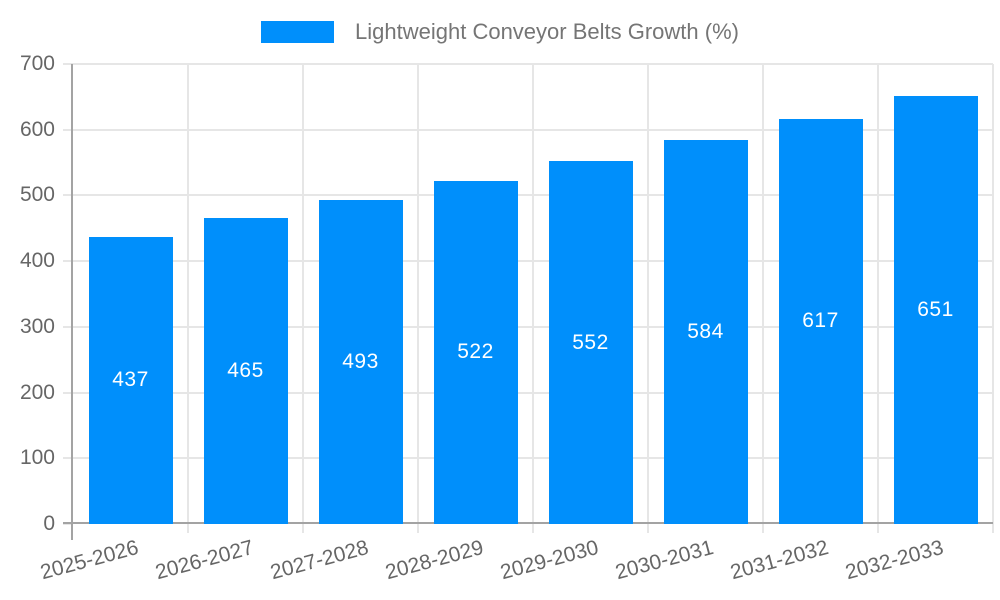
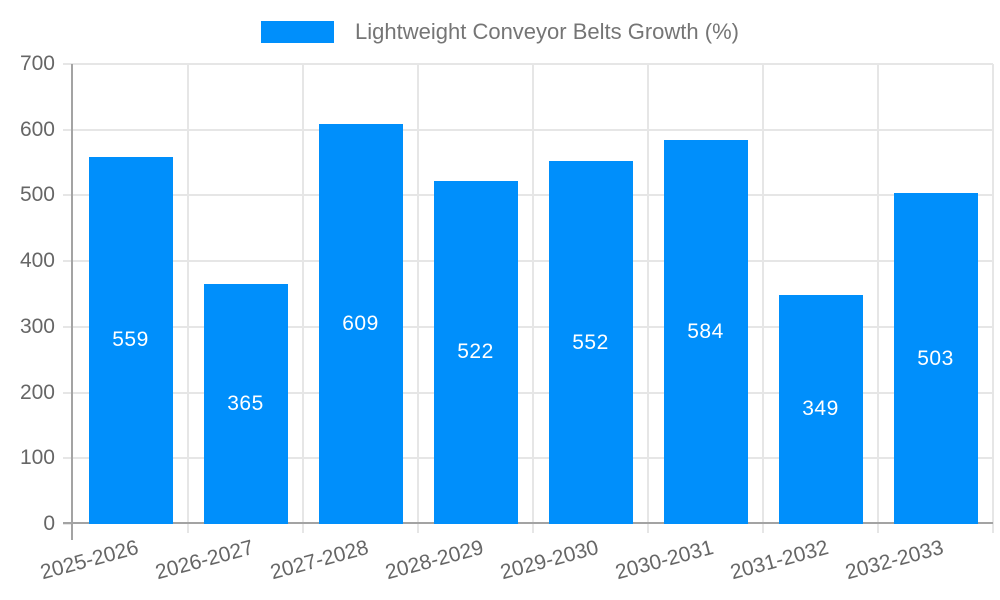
2025-2026: 437 -> 559
2026-2027: 465 -> 365
2027-2028: 493 -> 609
2031-2032: 617 -> 349
2032-2033: 651 -> 503
